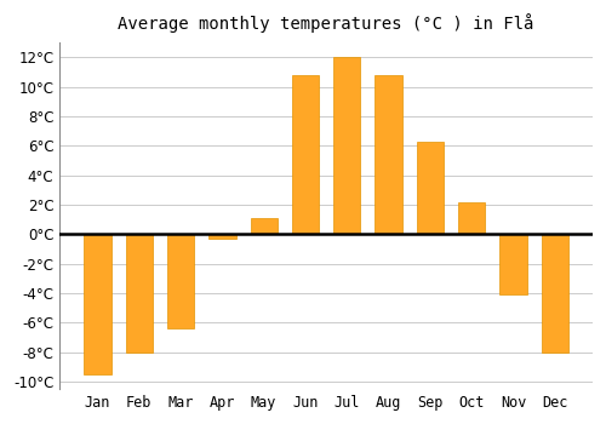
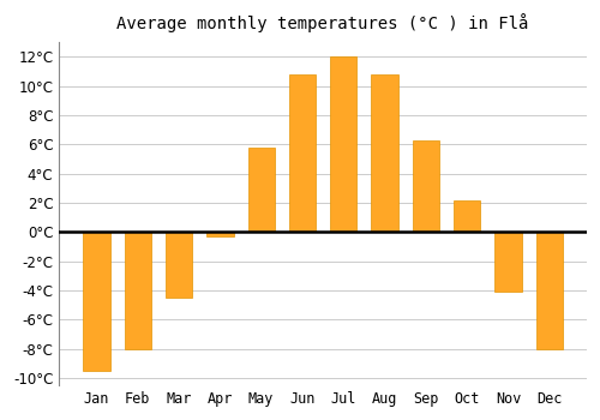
Mar: -6.4°C -> -4.5°C
May: 1.1°C -> 5.8°C
